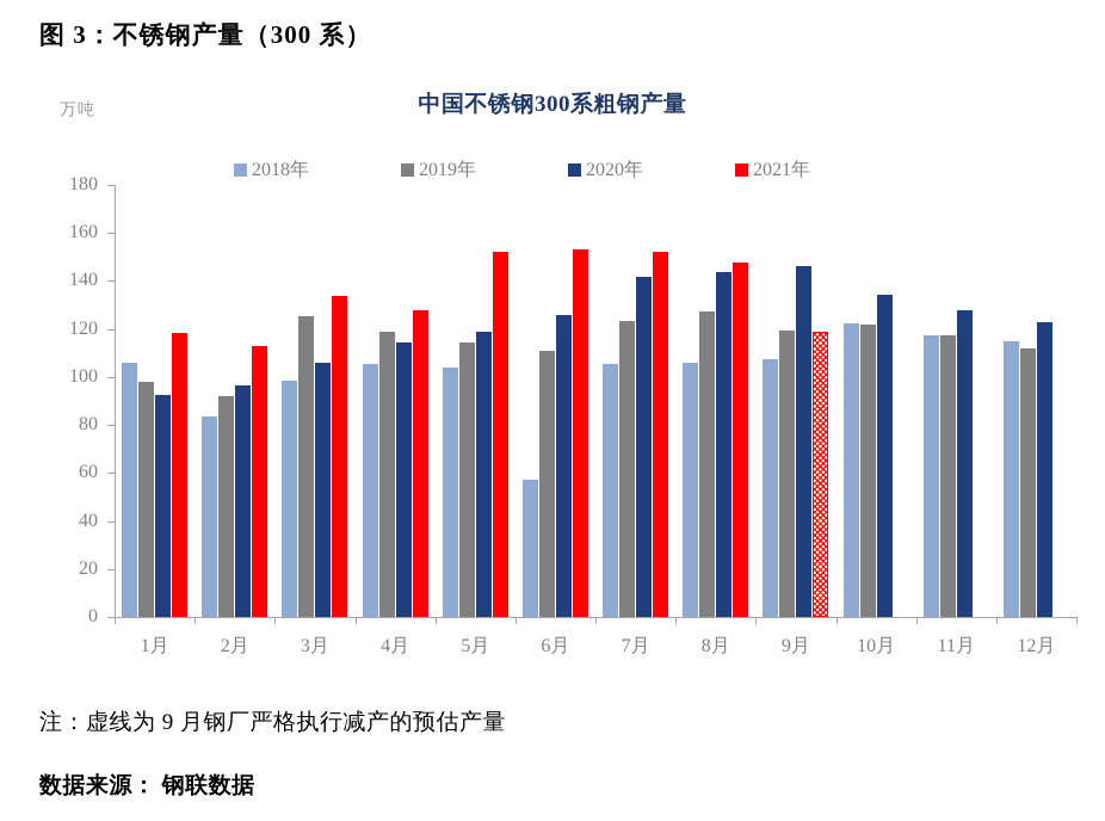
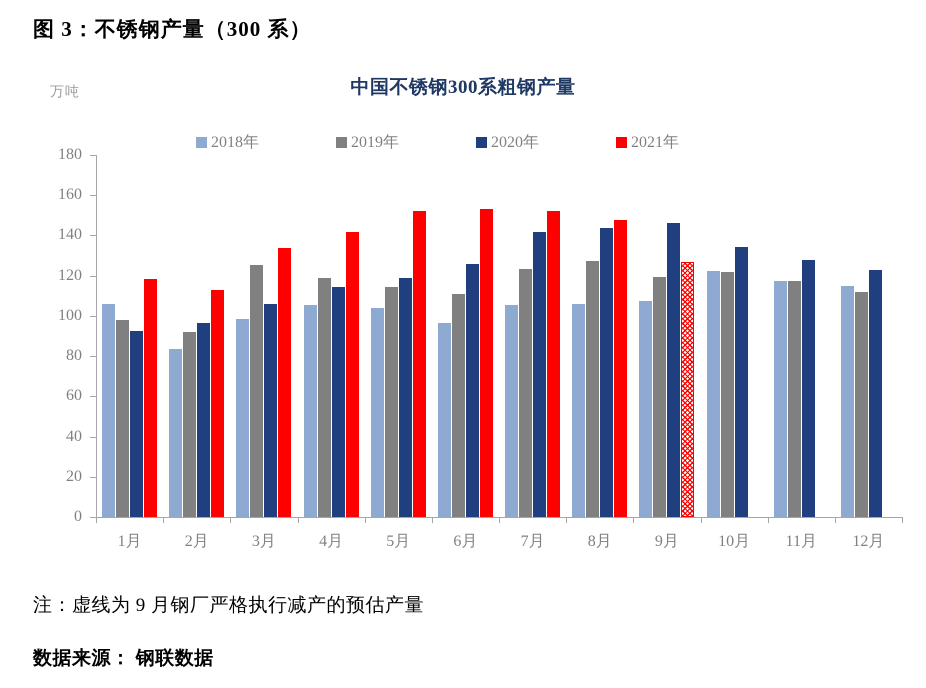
2021年/4月: 128 -> 142
2018年/6月: 57 -> 96
2021年/9月: 119 -> 127
